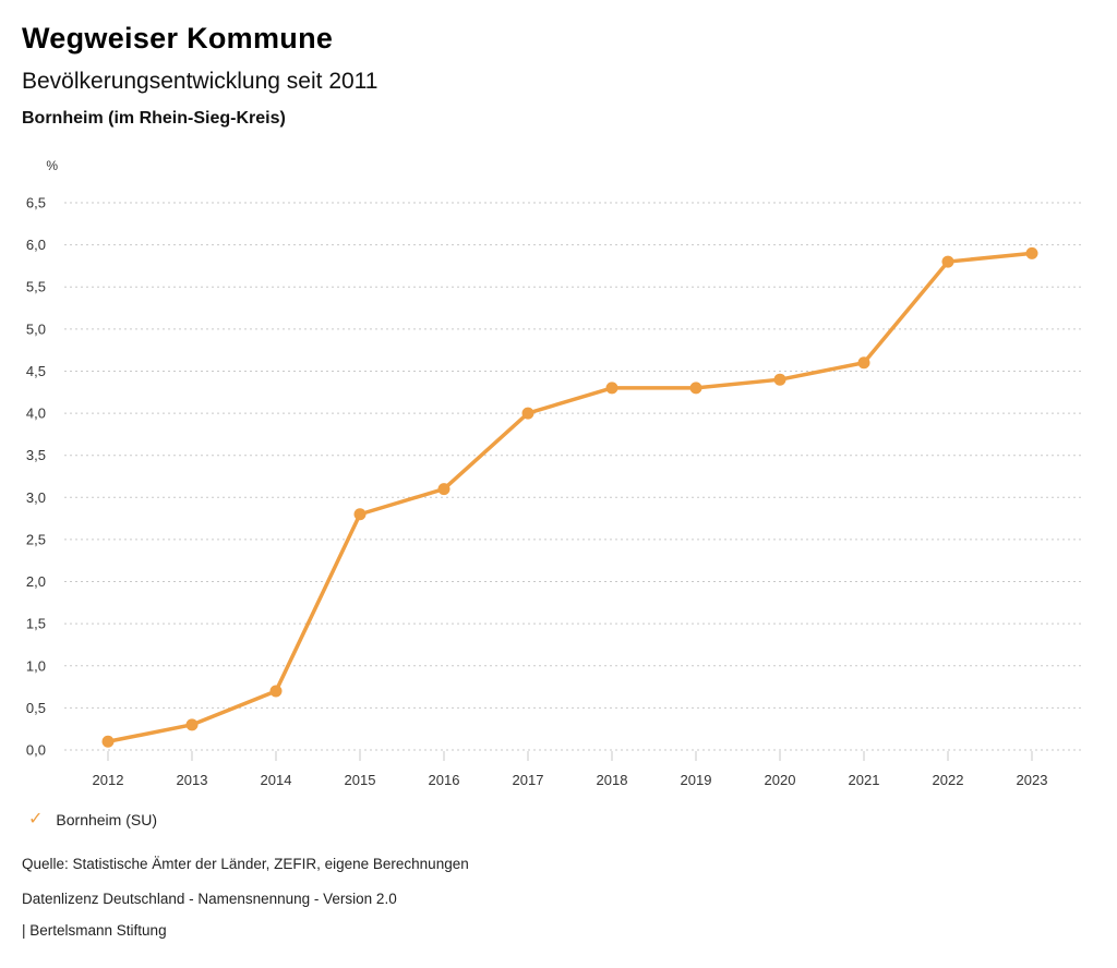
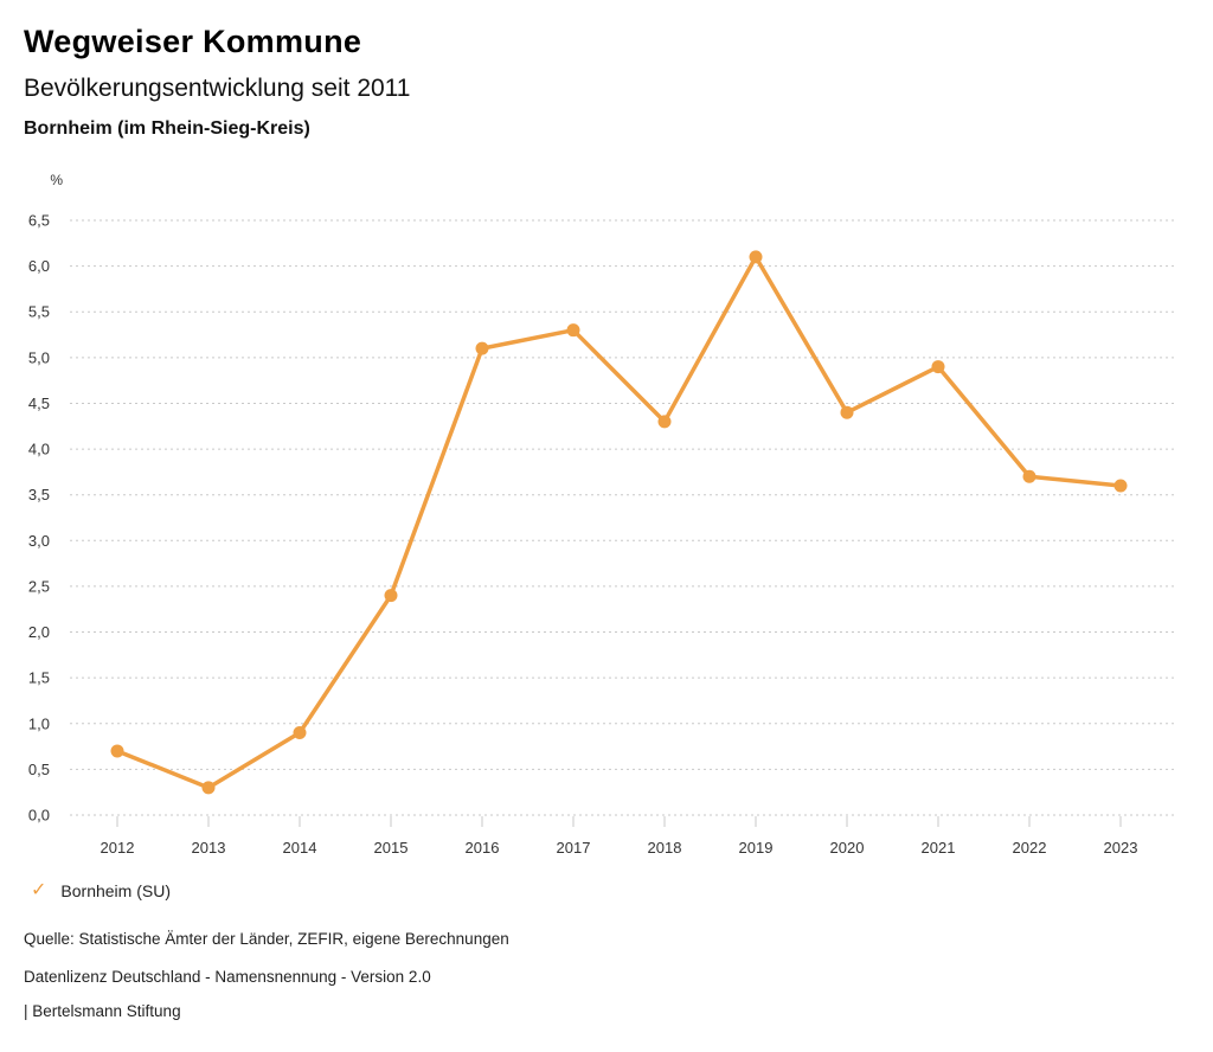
2012: 0,1 -> 0,7
2014: 0,7 -> 0,9
2015: 2,8 -> 2,4
2016: 3,1 -> 5,1
2017: 4,0 -> 5,3
2019: 4,3 -> 6,1
2021: 4,6 -> 4,9
2022: 5,8 -> 3,7
2023: 5,9 -> 3,6
